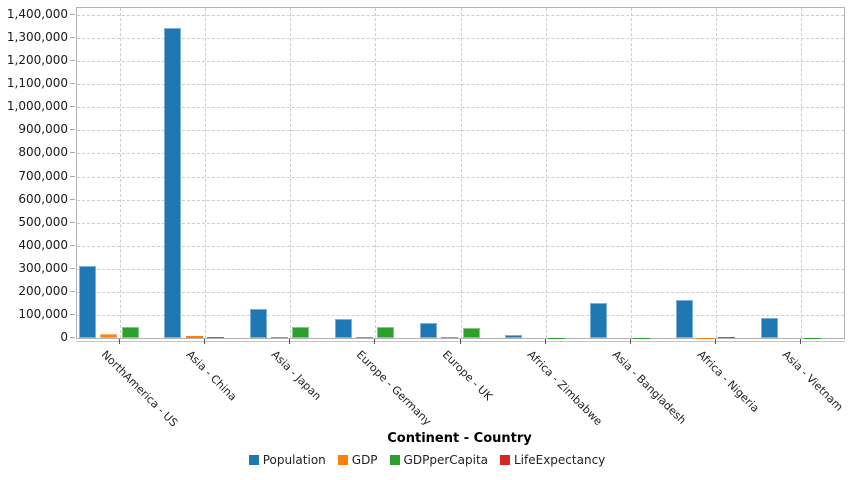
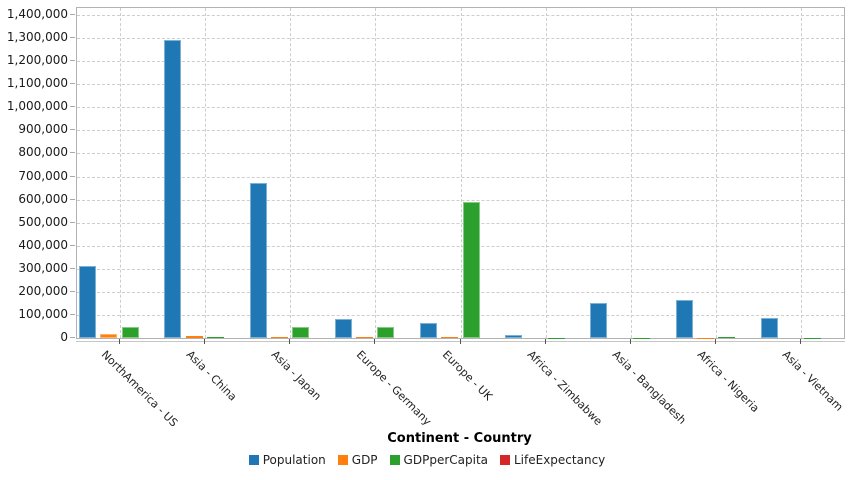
Population/Asia - China: 1340000 -> 1290000
Population/Asia - Japan: 130000 -> 670000
GDPperCapita/Europe - UK: 40000 -> 590000
